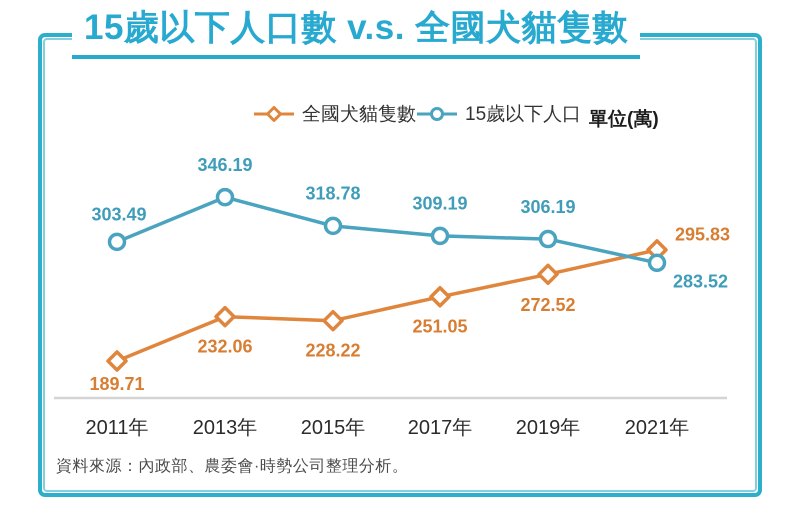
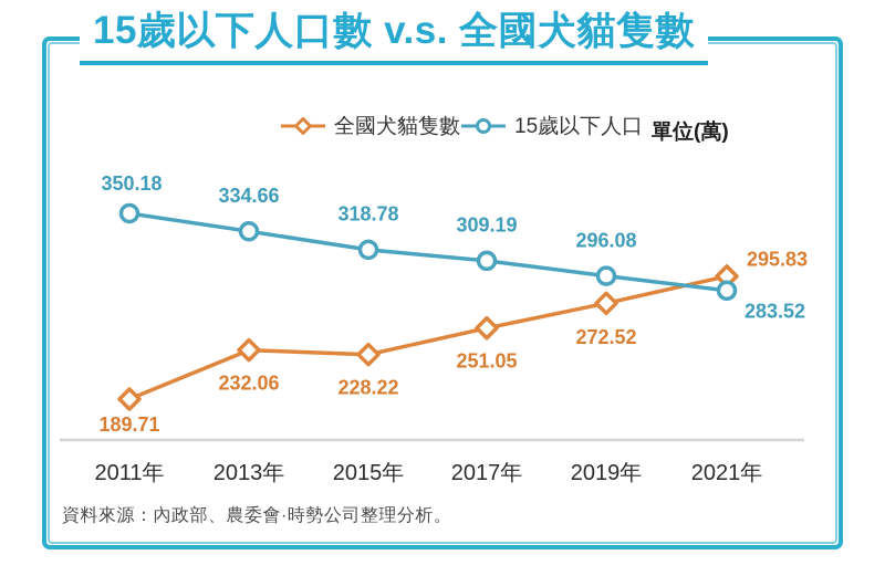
15歲以下人口/2011年: 303.49 -> 350.18
15歲以下人口/2013年: 346.19 -> 334.66
15歲以下人口/2019年: 306.19 -> 296.08
